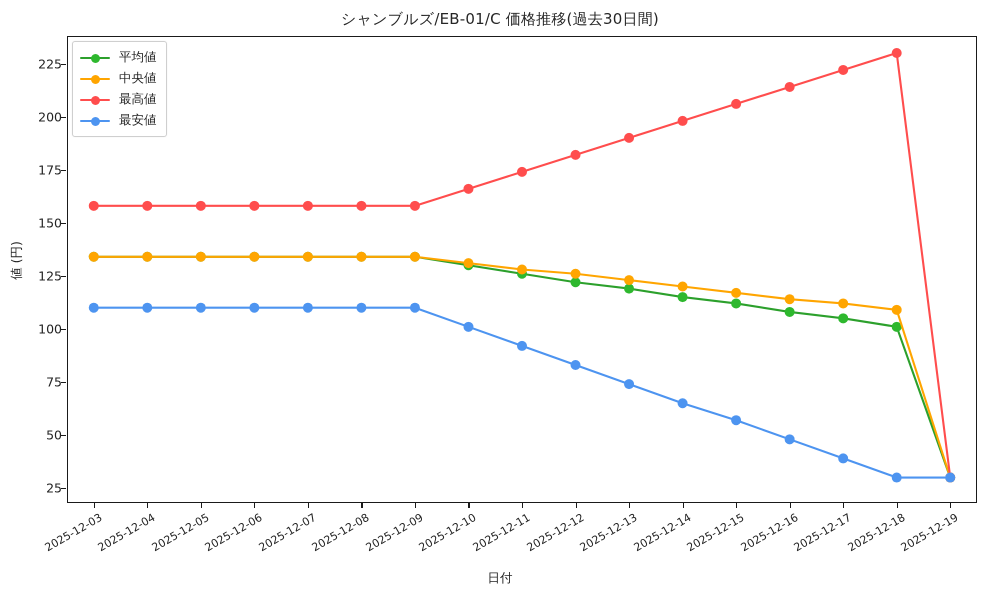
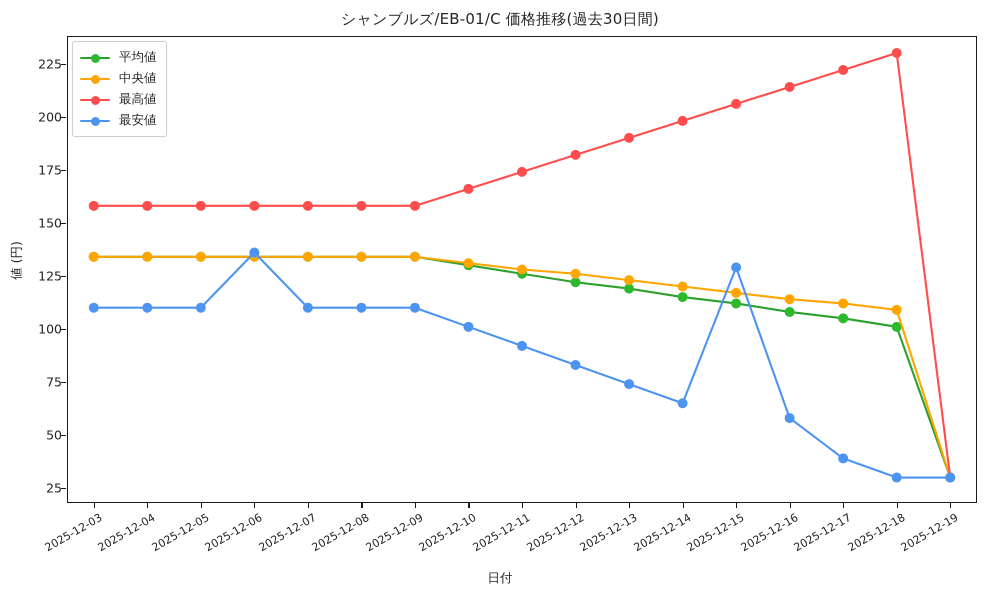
最安値/2025-12-06: 110 -> 136
最安値/2025-12-15: 57 -> 129
最安値/2025-12-16: 48 -> 58
